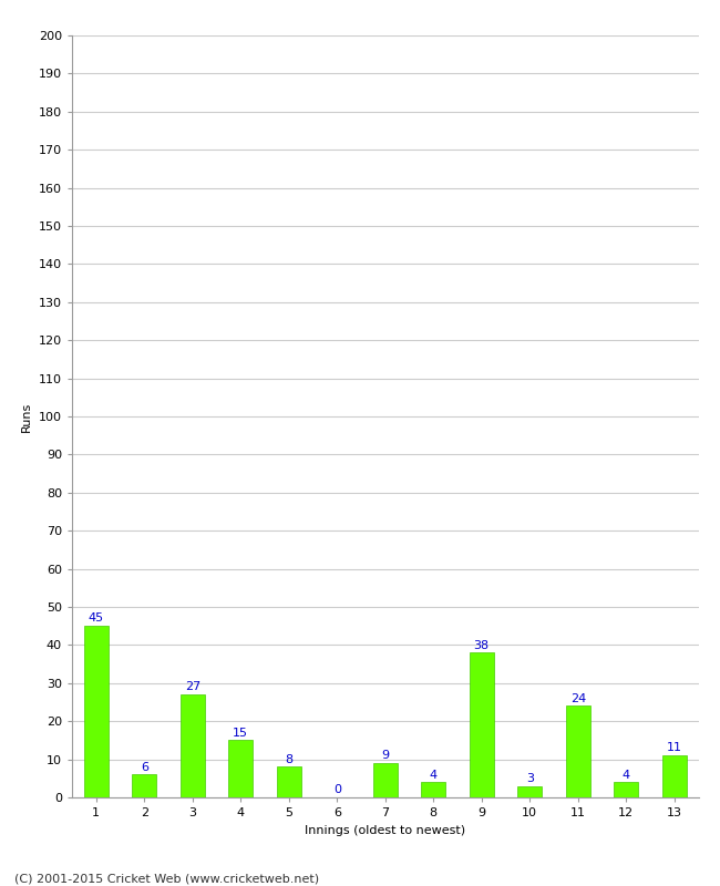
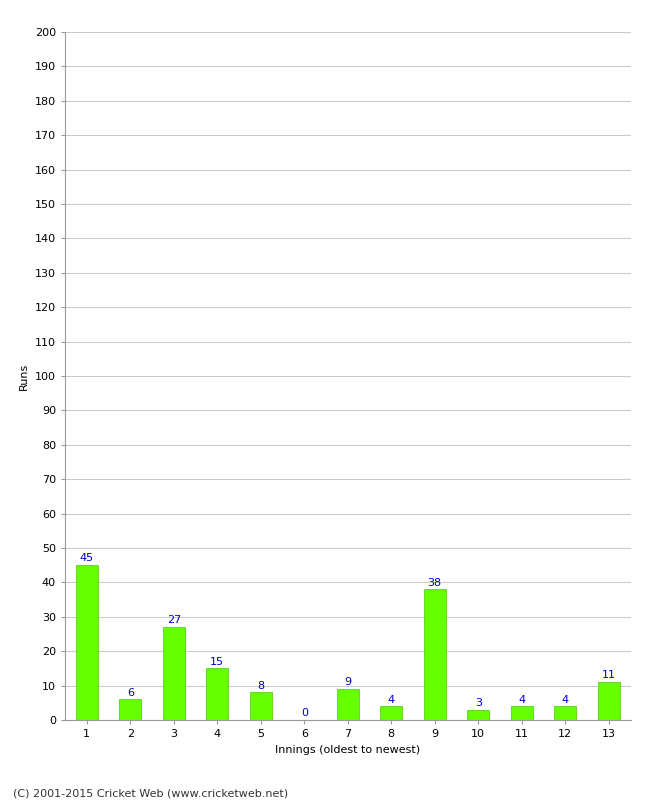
11: 24 -> 4
